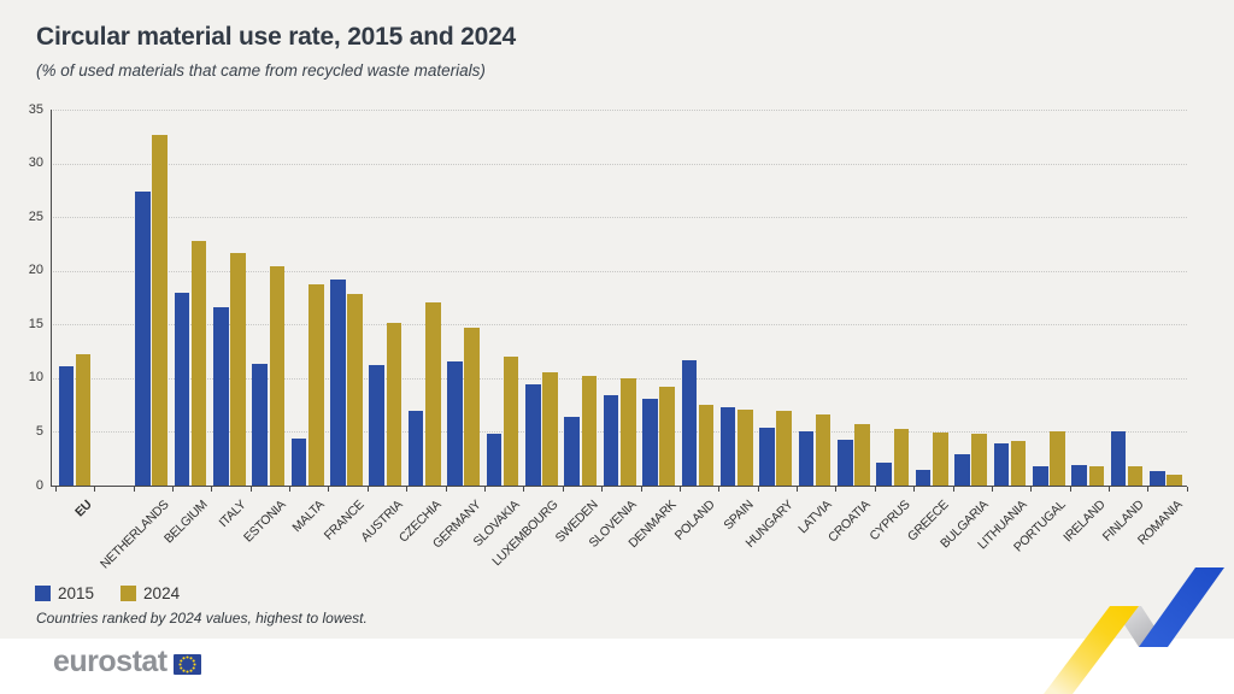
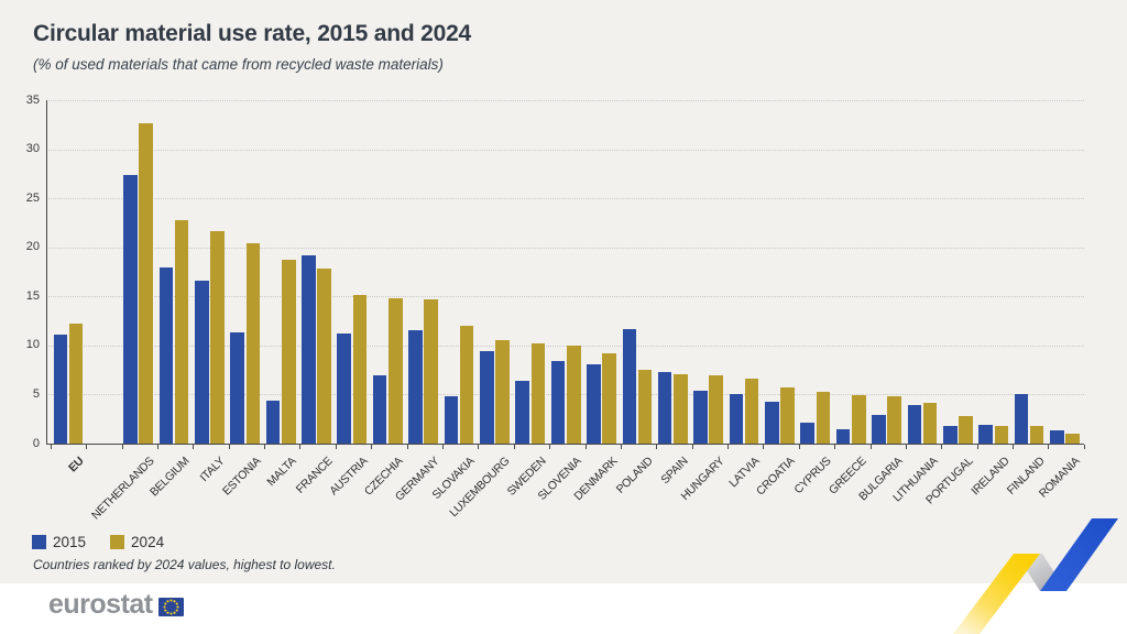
2024/CZECHIA: 17 -> 15
2024/PORTUGAL: 5 -> 3
